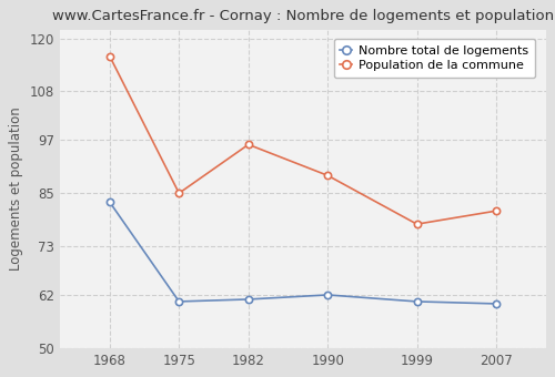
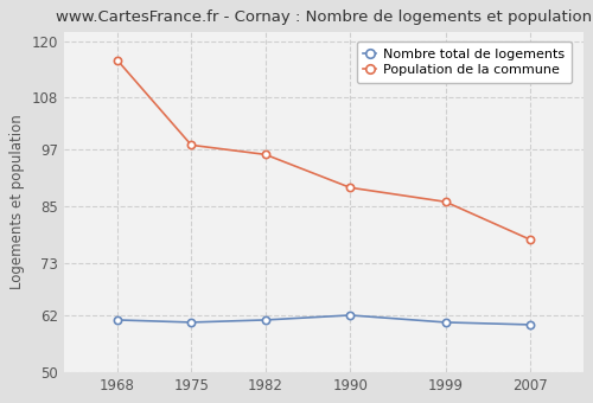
Nombre total de logements/1968: 83.0 -> 61.0
Population de la commune/1975: 85 -> 98
Population de la commune/1999: 78 -> 86
Population de la commune/2007: 81 -> 78
